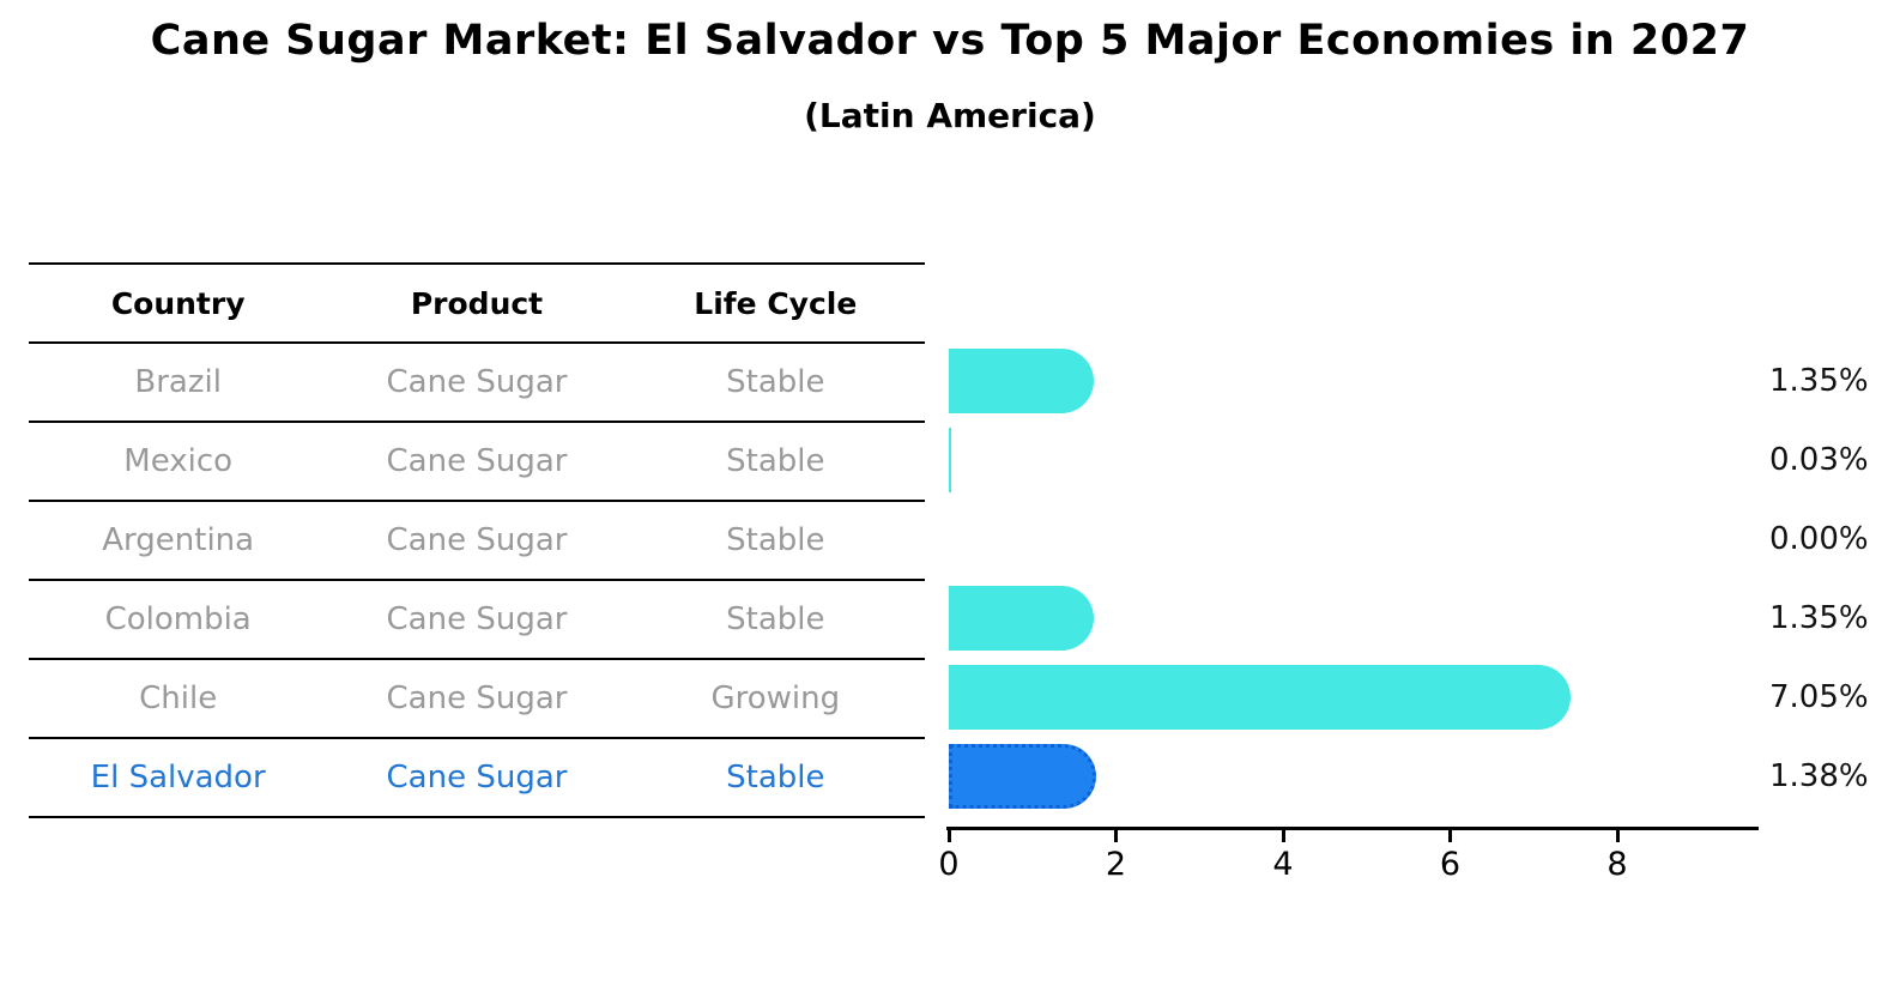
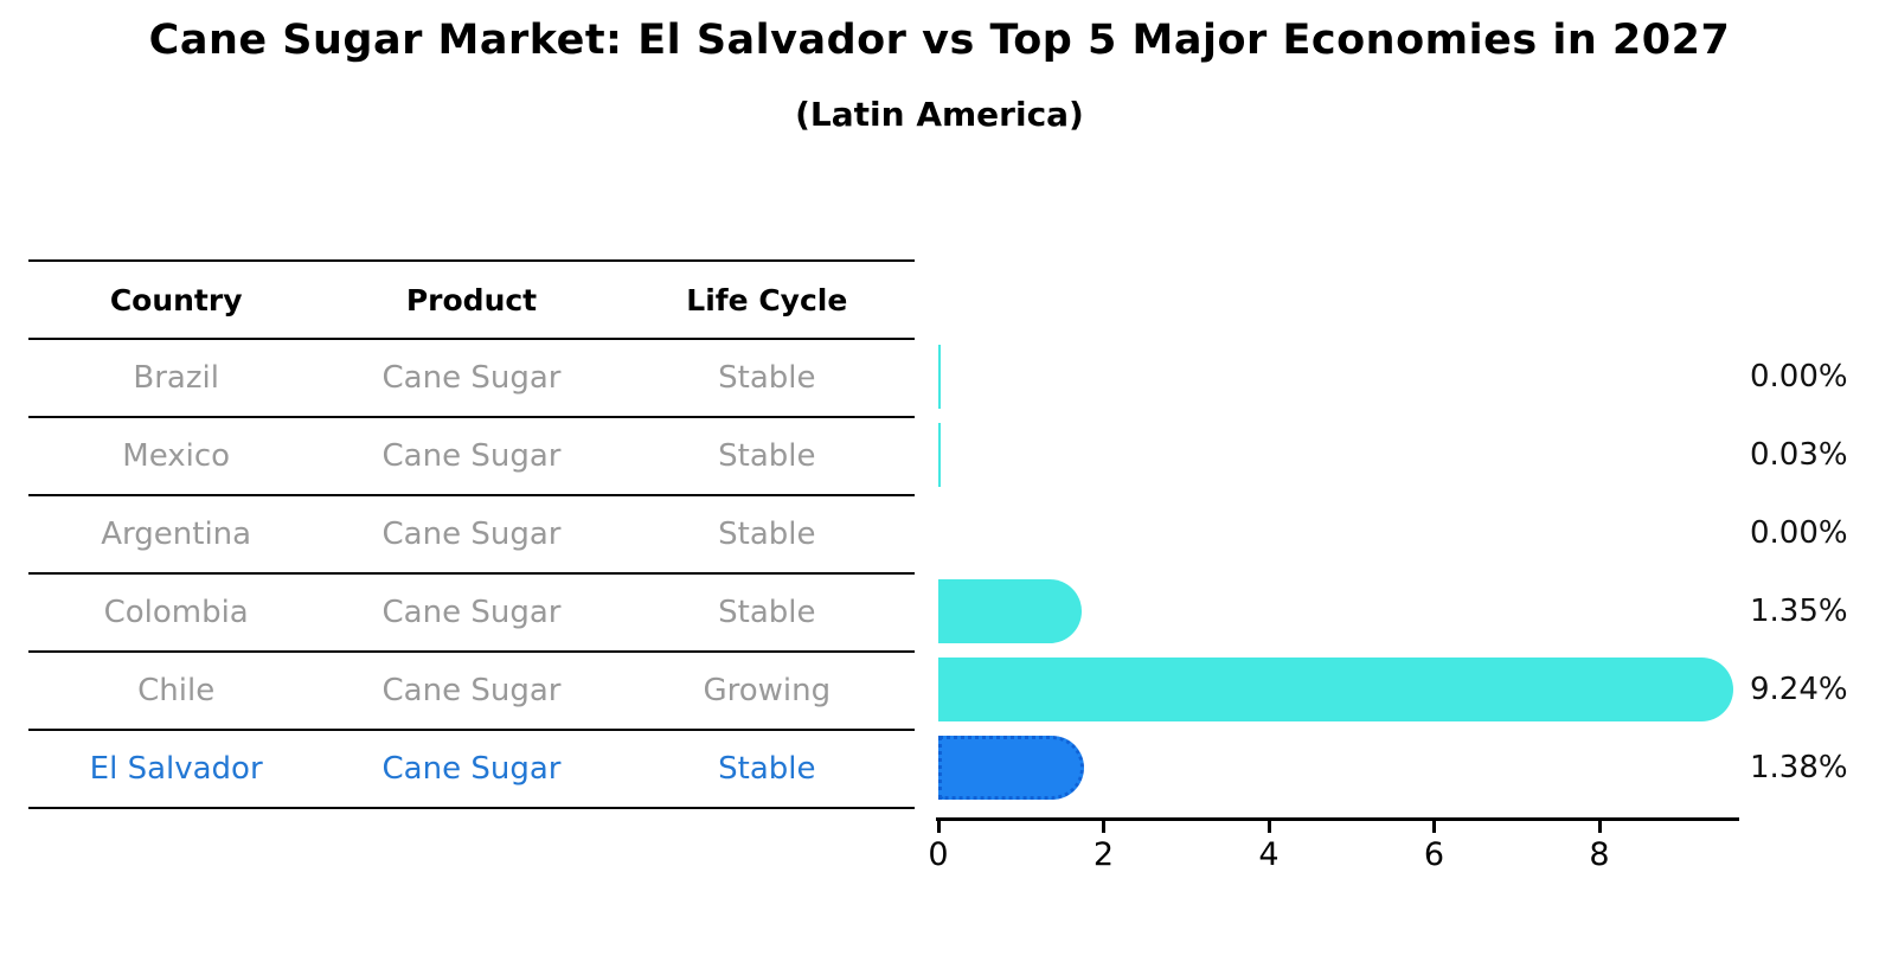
Brazil: 1.35% -> 0.00%
Chile: 7.05% -> 9.24%
